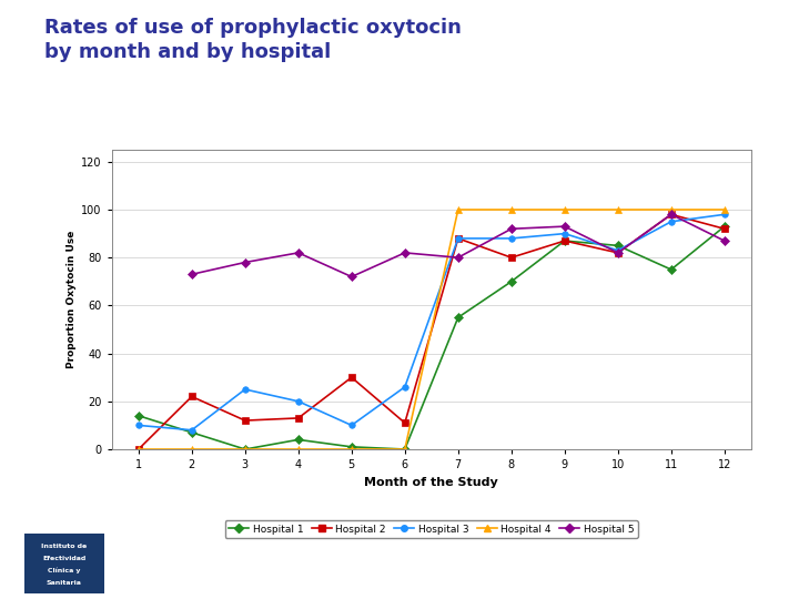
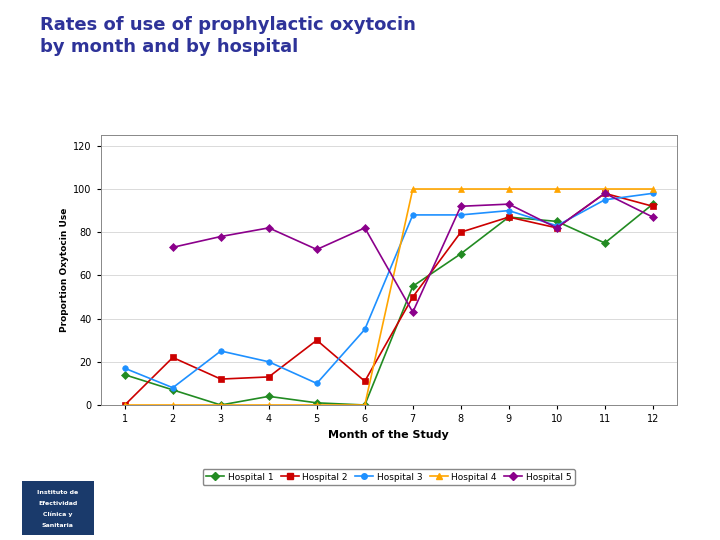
Hospital 3/1: 10 -> 17
Hospital 3/6: 26 -> 35
Hospital 2/7: 88 -> 50
Hospital 5/7: 80 -> 43
